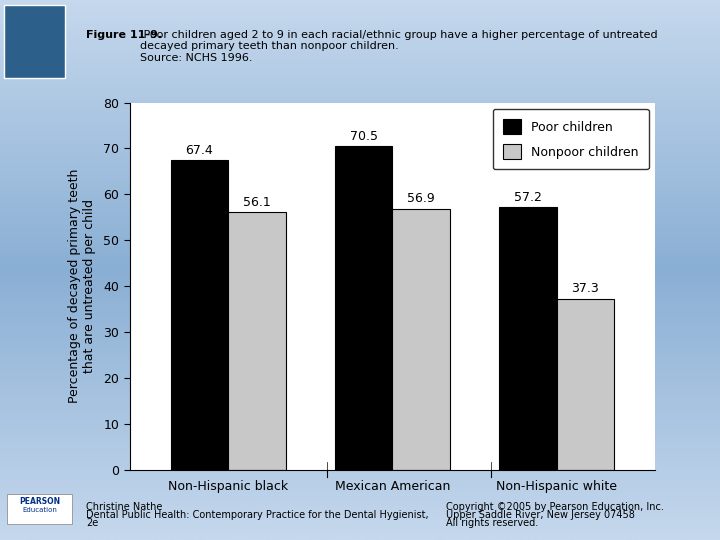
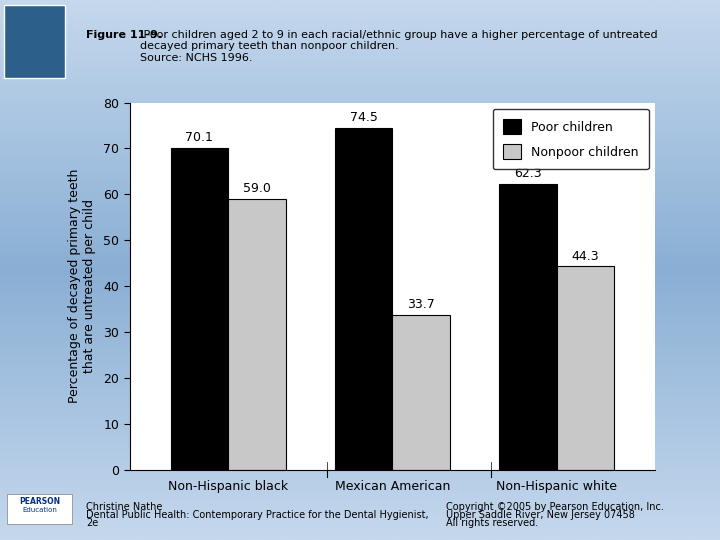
Poor children/Non-Hispanic black: 67.4 -> 70.1
Nonpoor children/Non-Hispanic black: 56.1 -> 59.0
Poor children/Mexican American: 70.5 -> 74.5
Nonpoor children/Mexican American: 56.9 -> 33.7
Poor children/Non-Hispanic white: 57.2 -> 62.3
Nonpoor children/Non-Hispanic white: 37.3 -> 44.3
